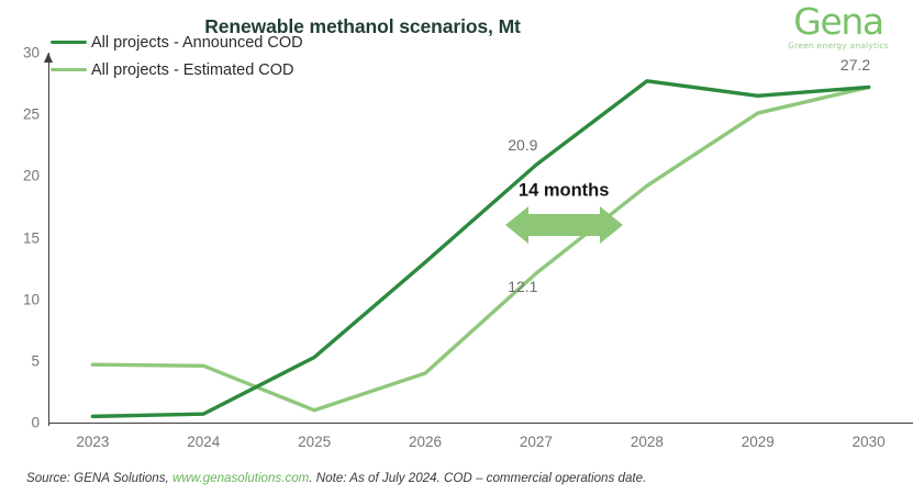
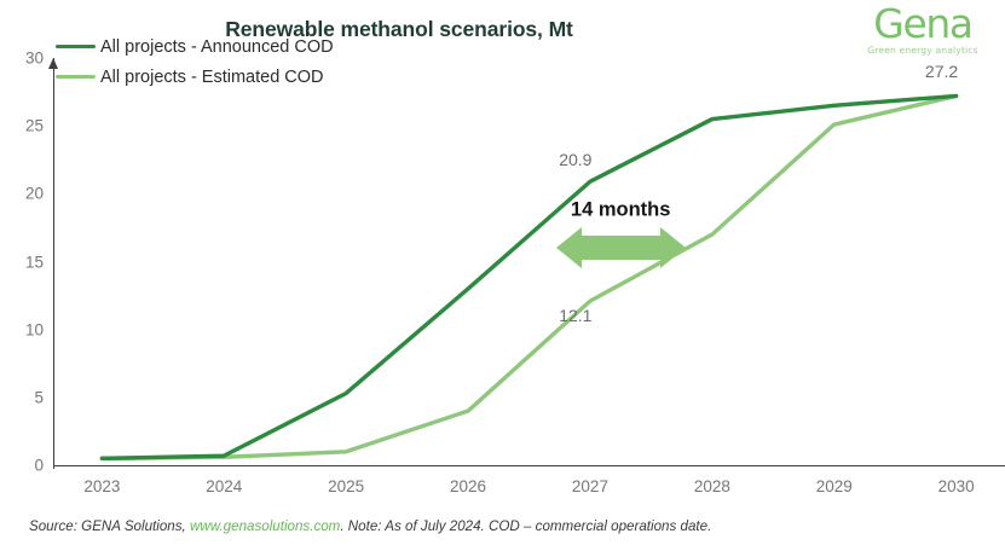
All projects - Estimated COD/2023: 4.7 -> 0.5
All projects - Estimated COD/2024: 4.6 -> 0.6
All projects - Announced COD/2028: 27.7 -> 25.5
All projects - Estimated COD/2028: 19.2 -> 17.0
